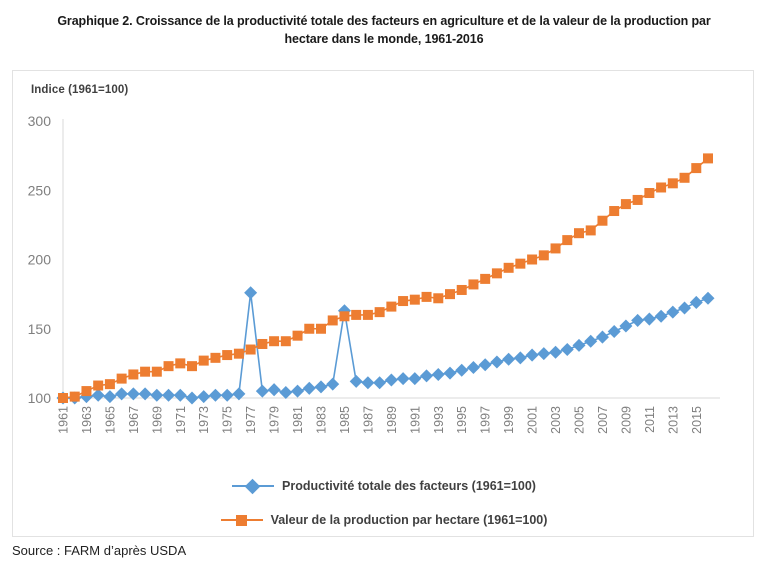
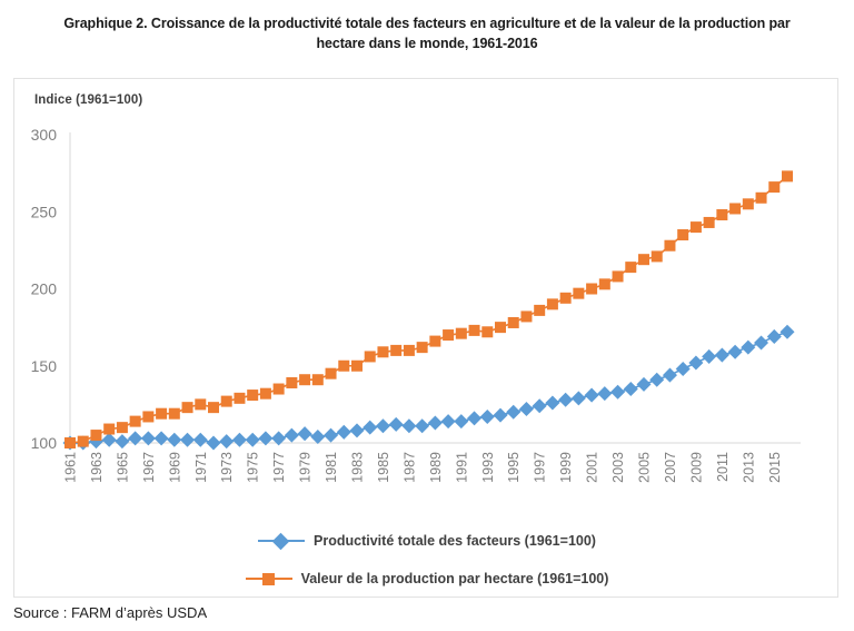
Productivité totale des facteurs (1961=100)/1977: 176 -> 103
Productivité totale des facteurs (1961=100)/1985: 163 -> 111
